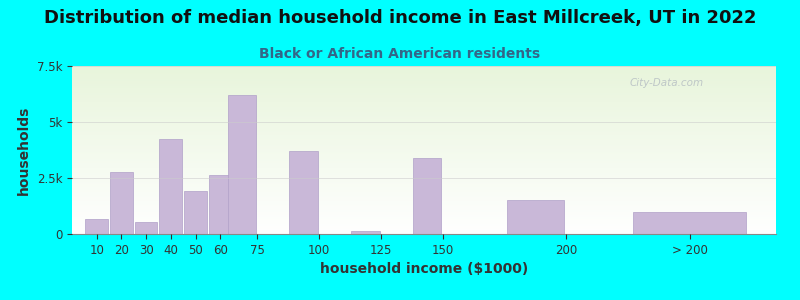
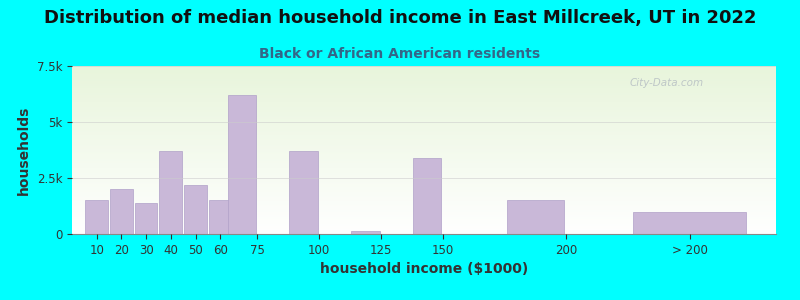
10: 0.65k -> 1.50k
20: 2.75k -> 2.00k
30: 0.55k -> 1.40k
40: 4.25k -> 3.70k
50: 1.90k -> 2.20k
60: 2.65k -> 1.50k
